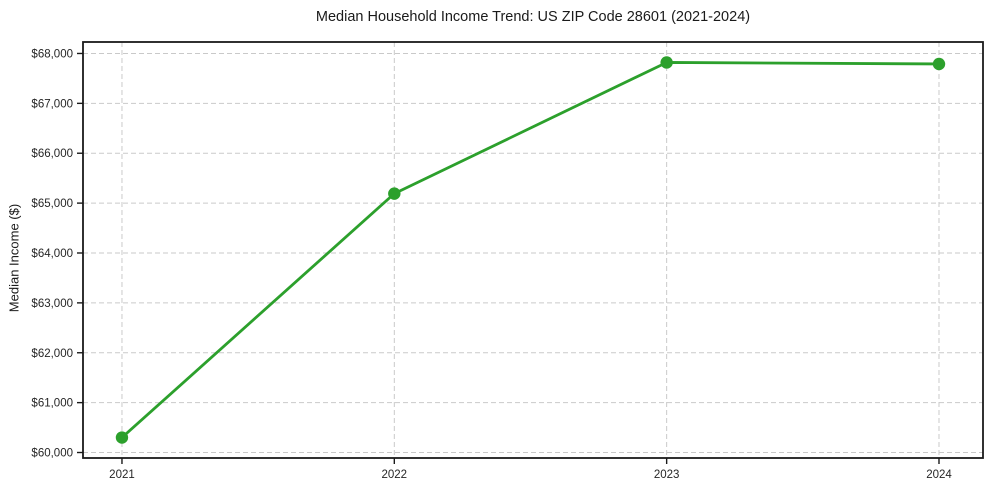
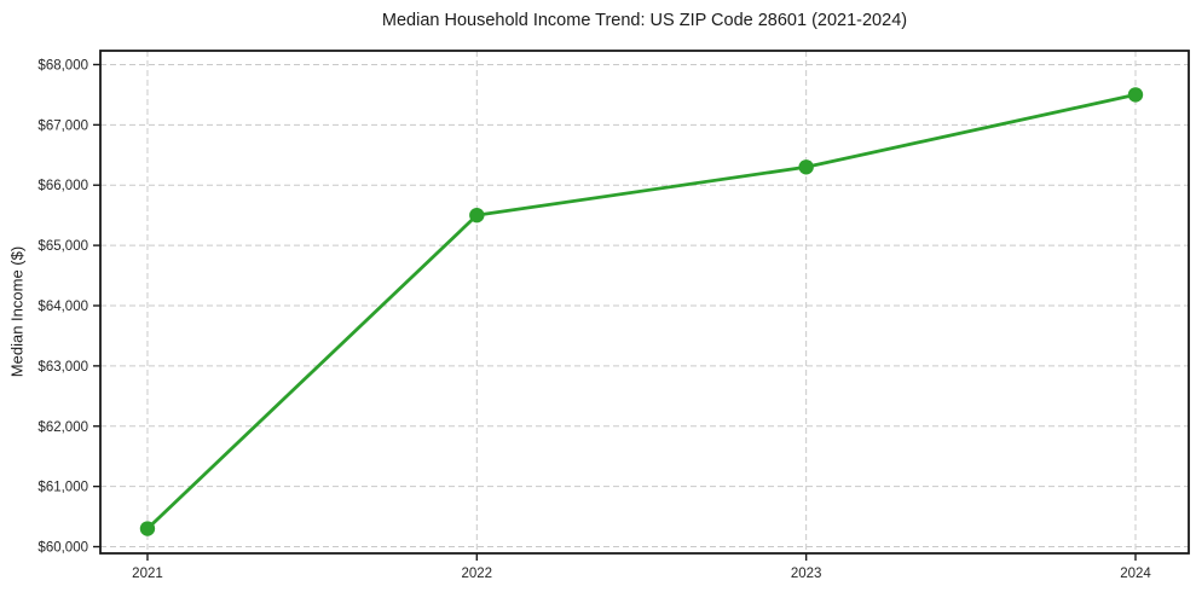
2022: $65200 -> $65500
2023: $67800 -> $66300
2024: $67800 -> $67500
